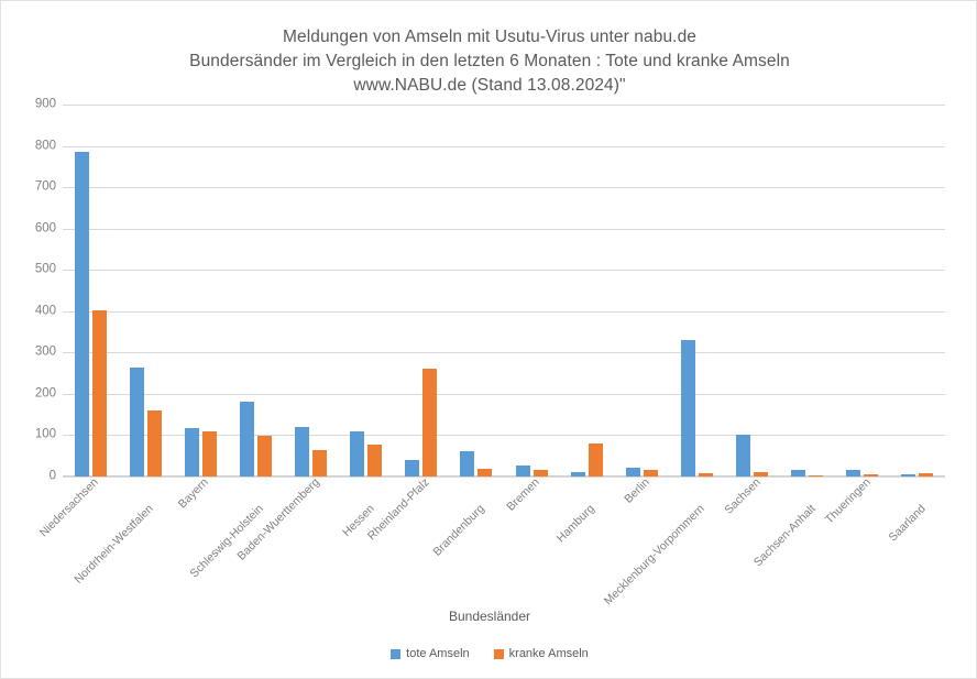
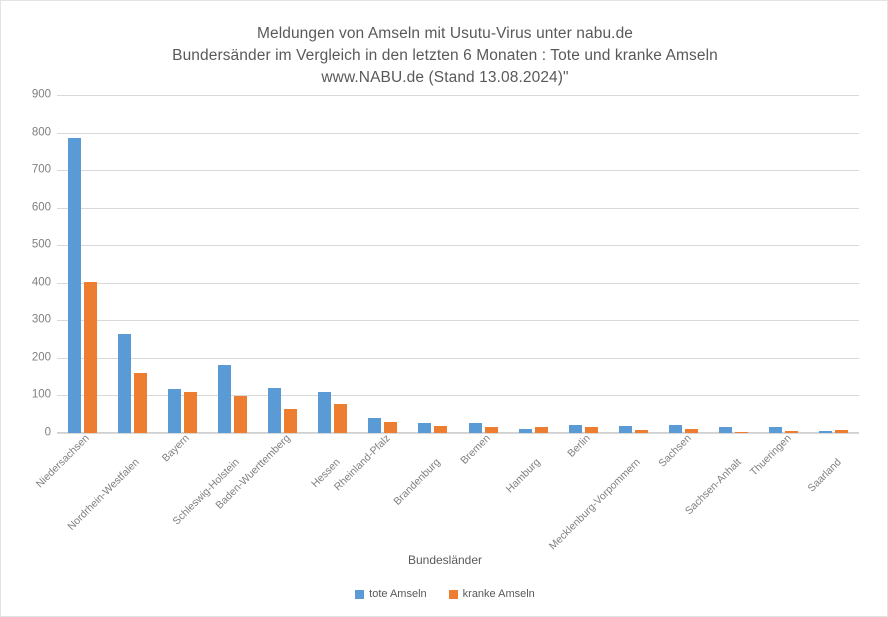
kranke Amseln/Rheinland-Pfalz: 260 -> 30
tote Amseln/Brandenburg: 60 -> 30
kranke Amseln/Hamburg: 80 -> 20
tote Amseln/Mecklenburg-Vorpommern: 330 -> 20
tote Amseln/Sachsen: 100 -> 20
